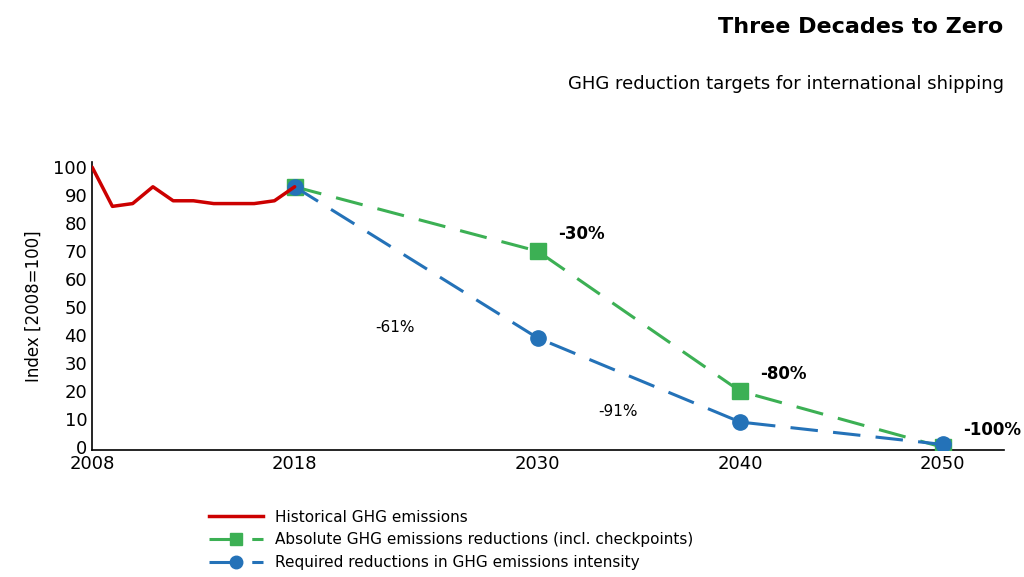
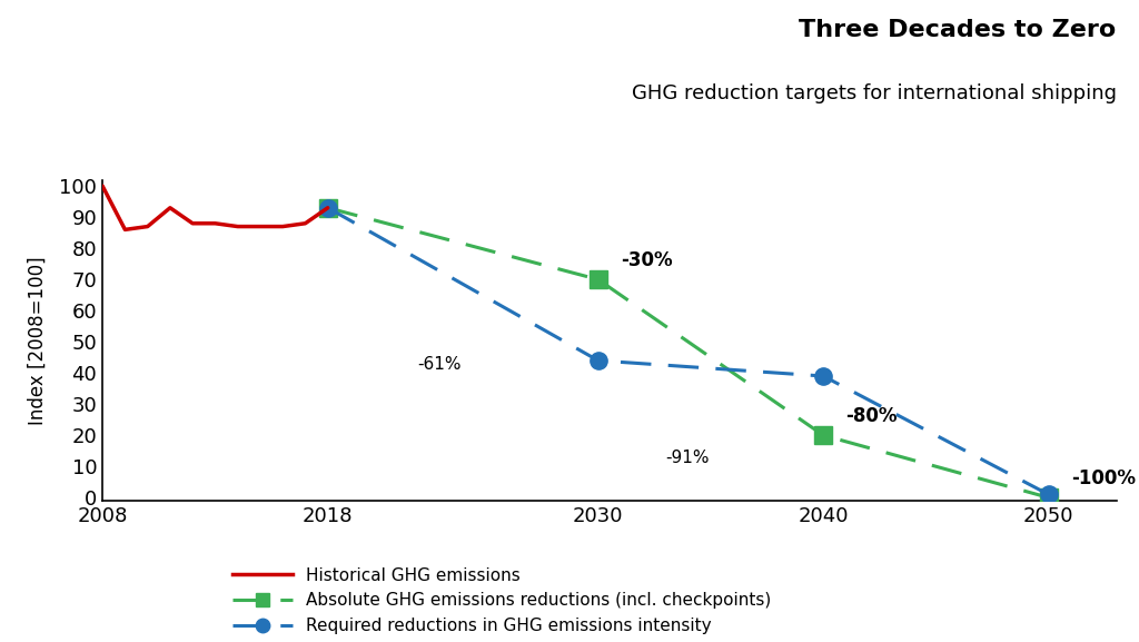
Required reductions in GHG emissions intensity/2030: 39 -> 44
Required reductions in GHG emissions intensity/2040: 9 -> 39
